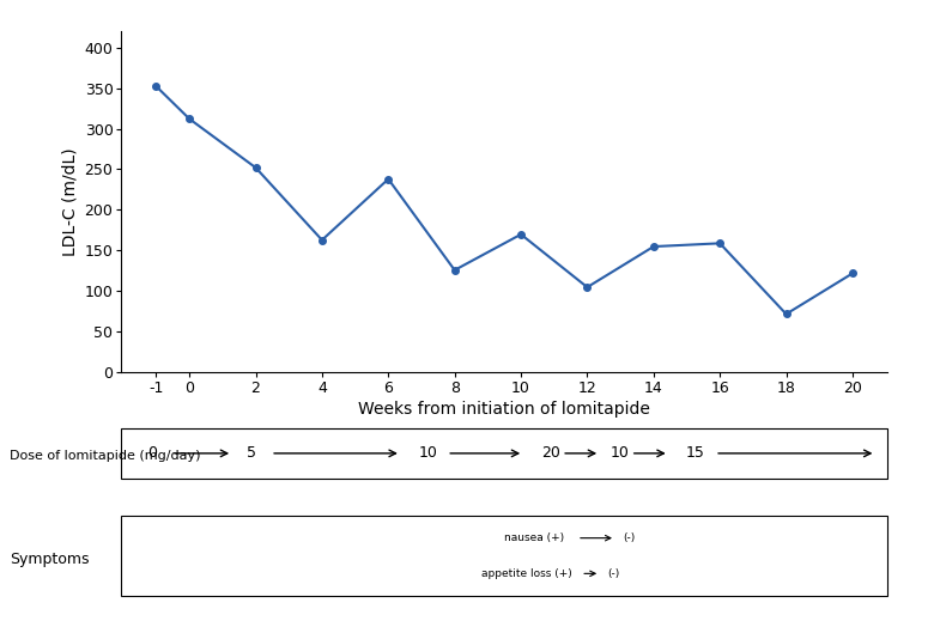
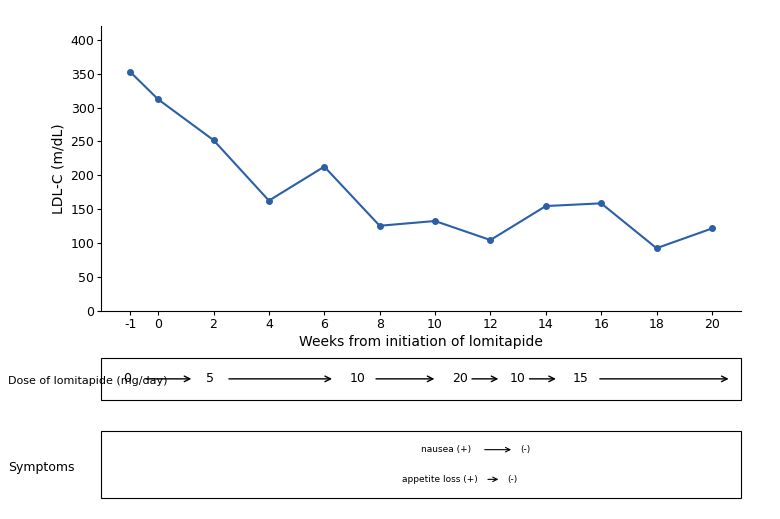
6: 238 -> 213
10: 170 -> 133
18: 72 -> 93
